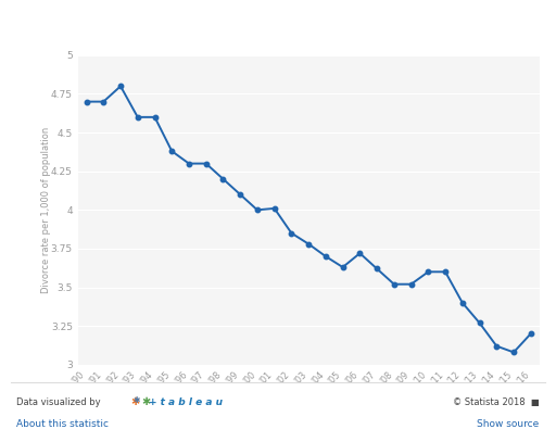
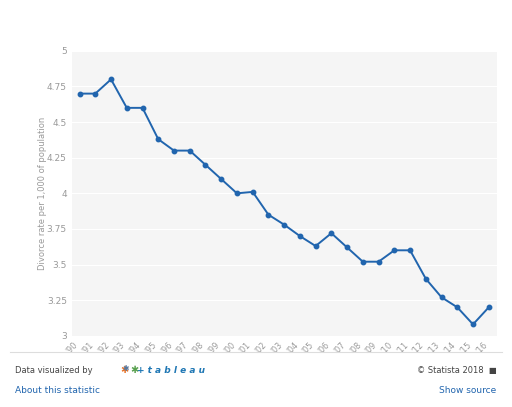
'14: 3.12 -> 3.20
